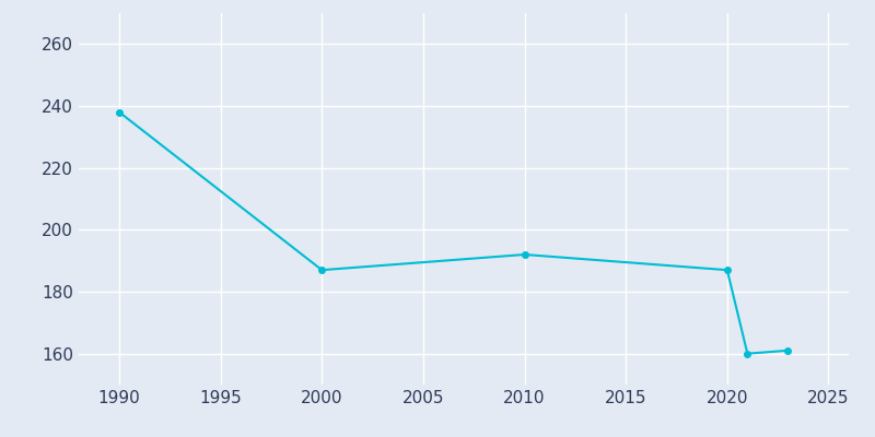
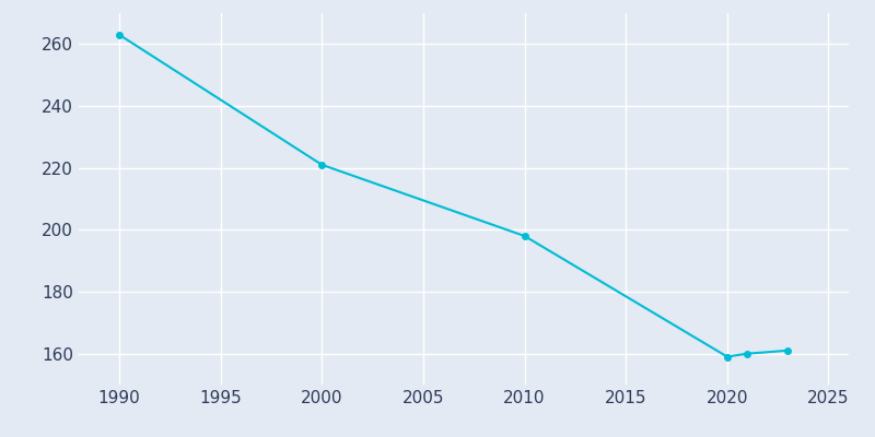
1990: 238 -> 263
2000: 187 -> 221
2010: 192 -> 198
2020: 187 -> 159
